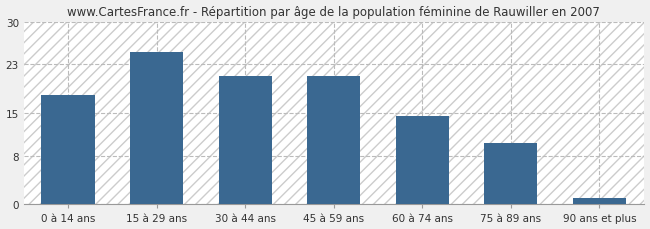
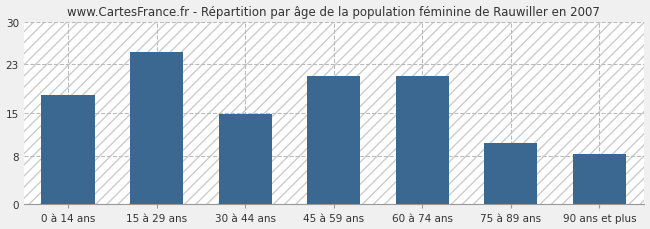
30 à 44 ans: 21.0 -> 14.8
60 à 74 ans: 14.5 -> 21.0
90 ans et plus: 1.0 -> 8.2
